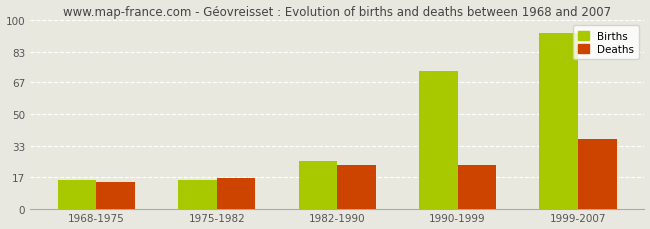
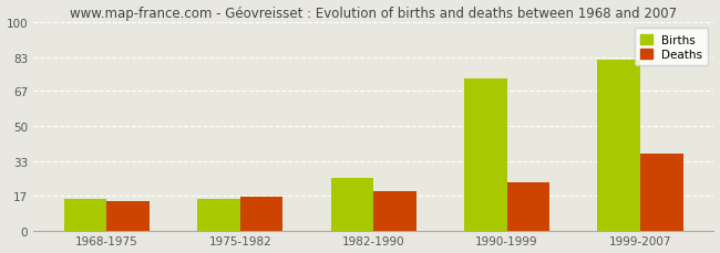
Deaths/1982-1990: 23 -> 19
Births/1999-2007: 93 -> 82
